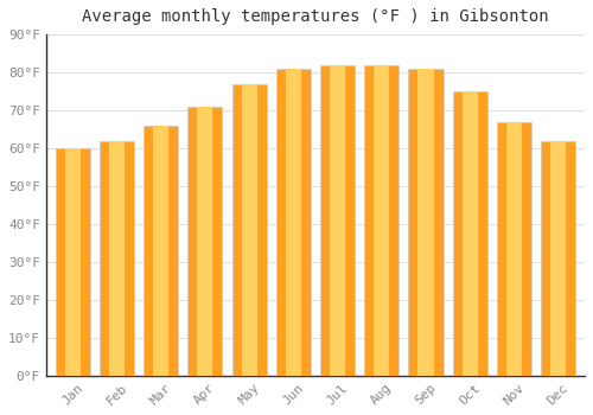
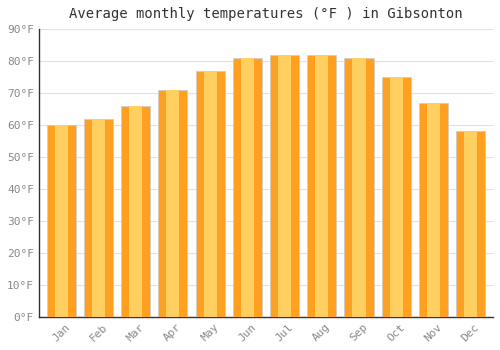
Dec: 62°F -> 58°F
